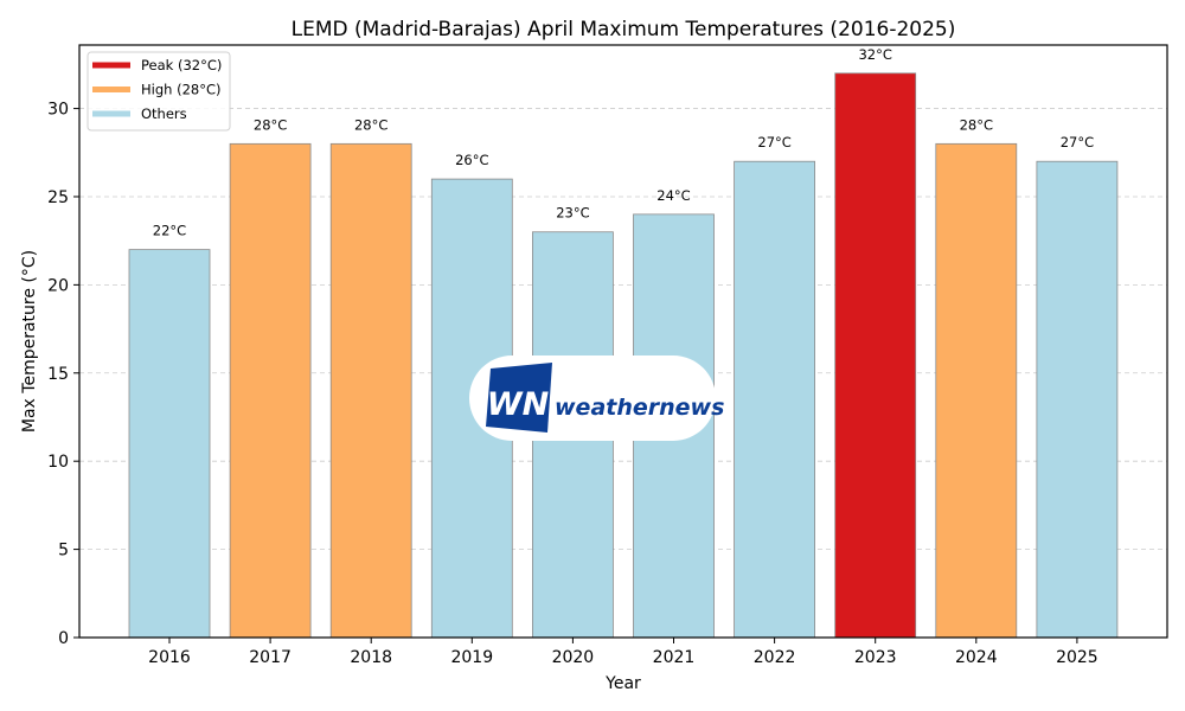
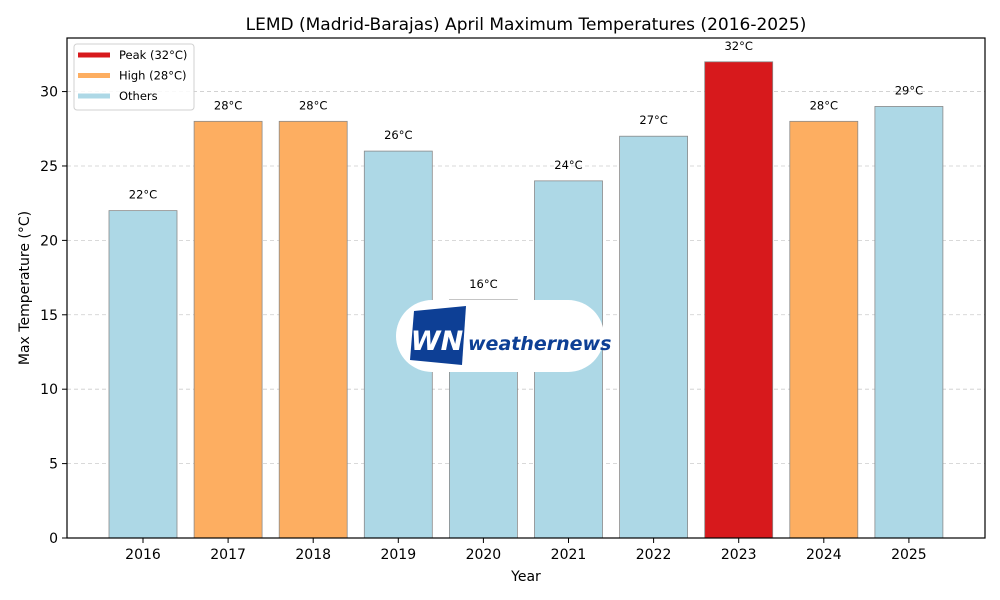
2020: 23°C -> 16°C
2025: 27°C -> 29°C
